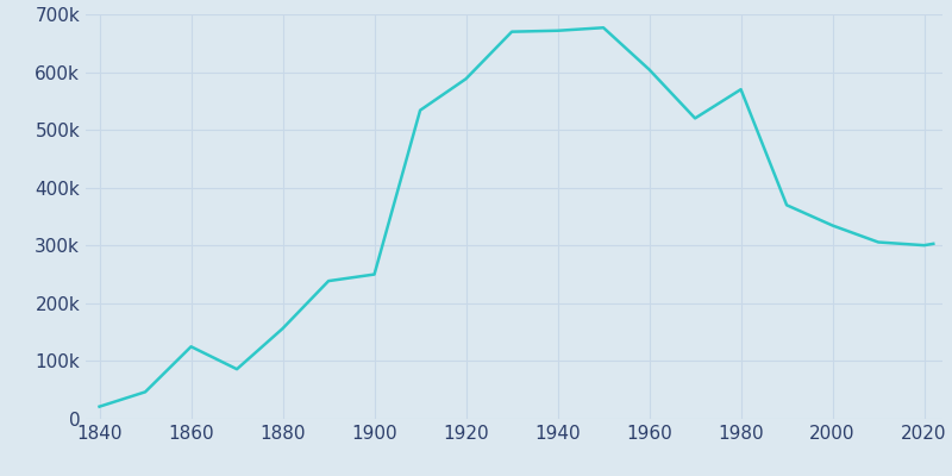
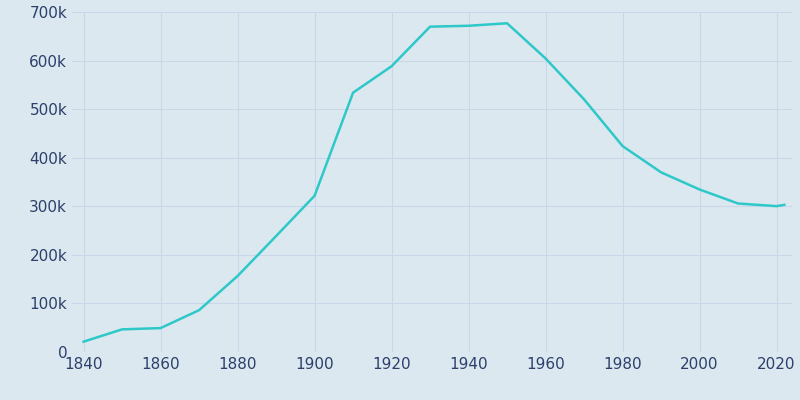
1860: 125k -> 49k
1900: 250k -> 322k
1980: 570k -> 424k
